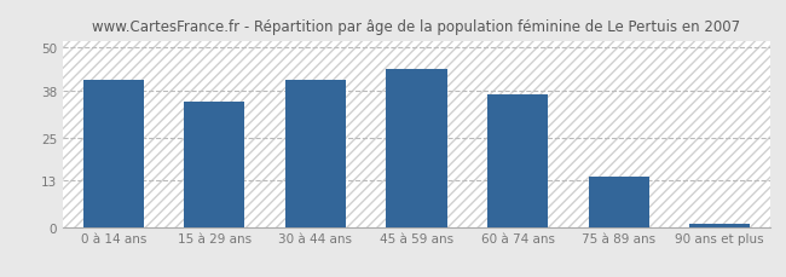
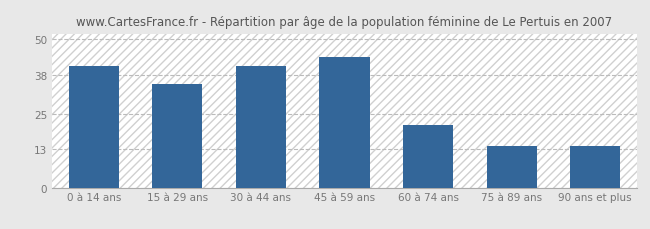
60 à 74 ans: 37 -> 21
90 ans et plus: 1 -> 14
